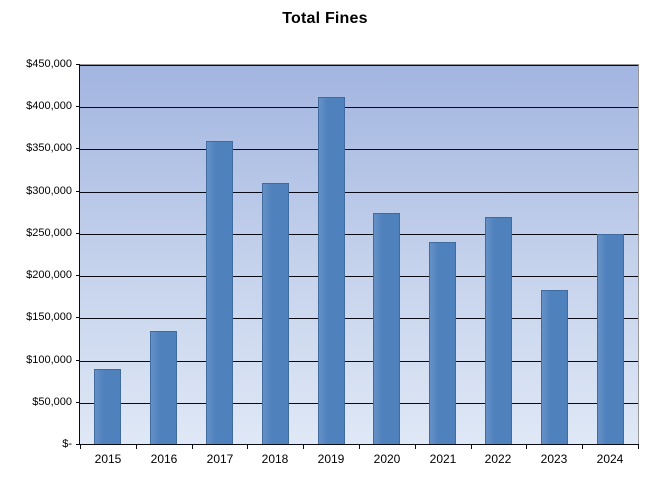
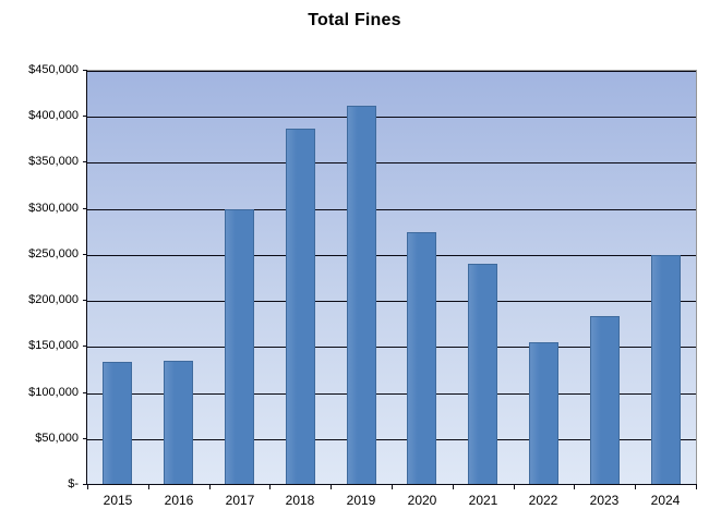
2015: $90000 -> $130000
2017: $360000 -> $300000
2018: $310000 -> $390000
2022: $270000 -> $160000
